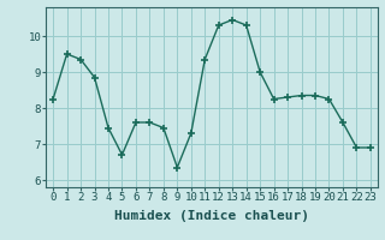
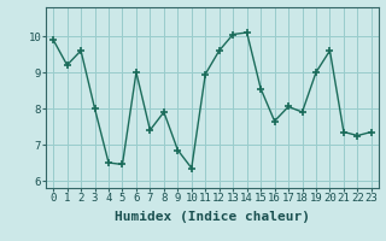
0: 8.25 -> 9.90
1: 9.50 -> 9.20
2: 9.35 -> 9.60
3: 8.85 -> 8.00
4: 7.45 -> 6.50
5: 6.70 -> 6.45
6: 7.60 -> 9.00
7: 7.60 -> 7.40
8: 7.45 -> 7.90
9: 6.35 -> 6.85
10: 7.30 -> 6.35
11: 9.35 -> 8.95
12: 10.30 -> 9.60
13: 10.45 -> 10.05
14: 10.30 -> 10.10
15: 9.00 -> 8.55
16: 8.25 -> 7.65
17: 8.30 -> 8.05
18: 8.35 -> 7.90
19: 8.35 -> 9.00
20: 8.25 -> 9.60
21: 7.60 -> 7.35
22: 6.90 -> 7.25
23: 6.90 -> 7.35
